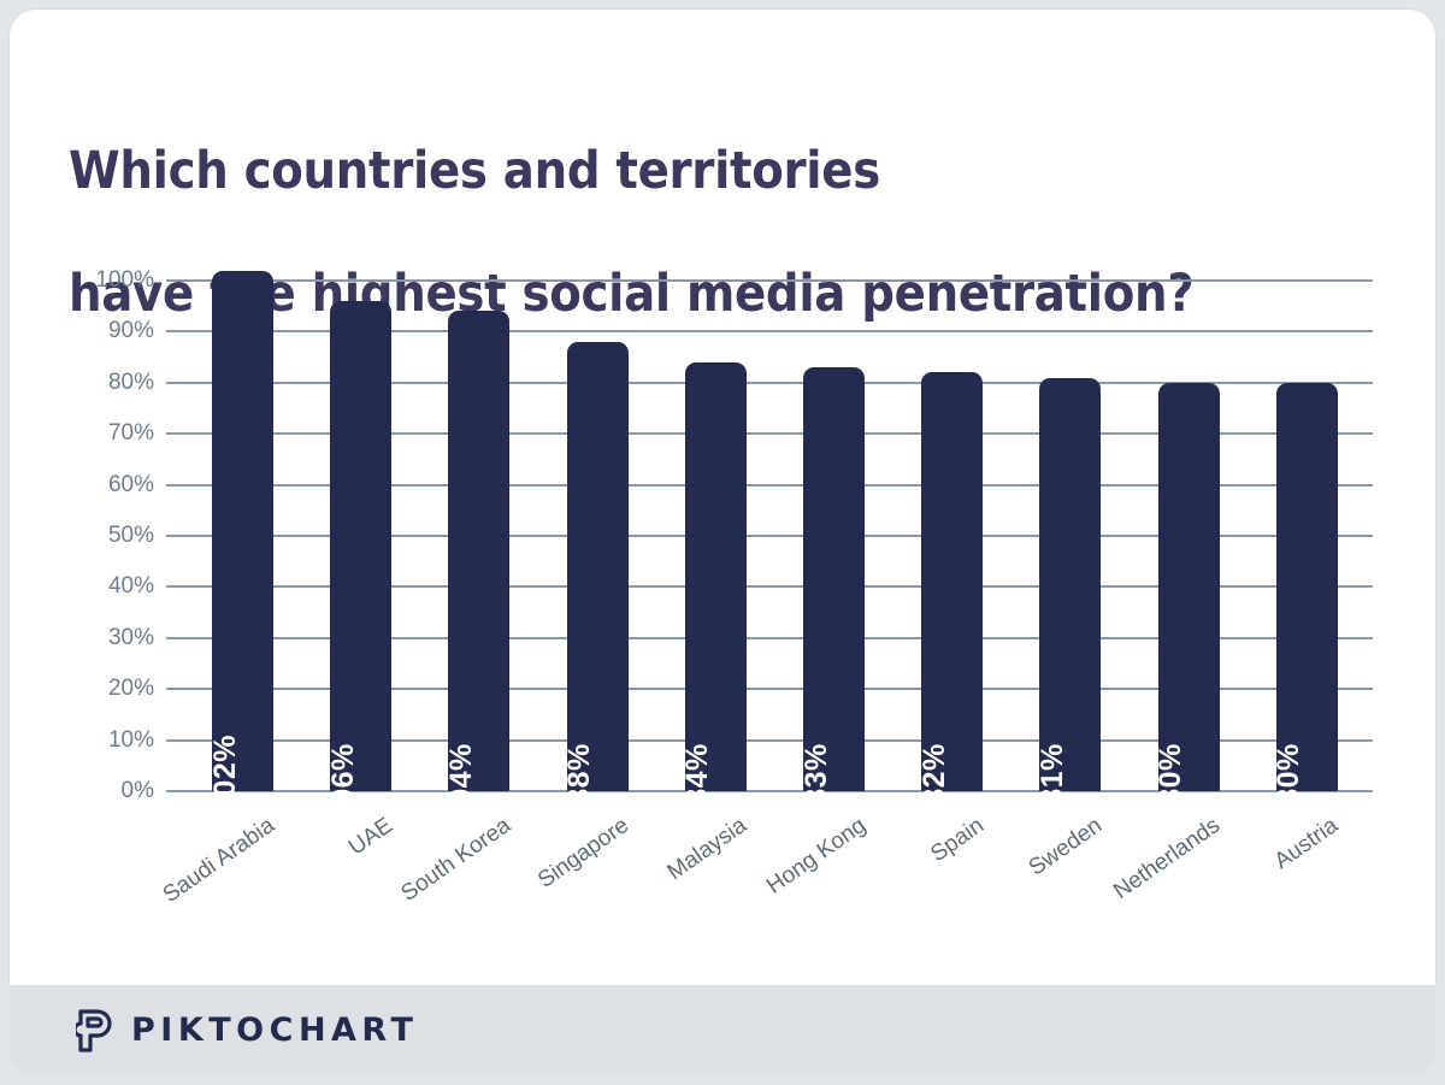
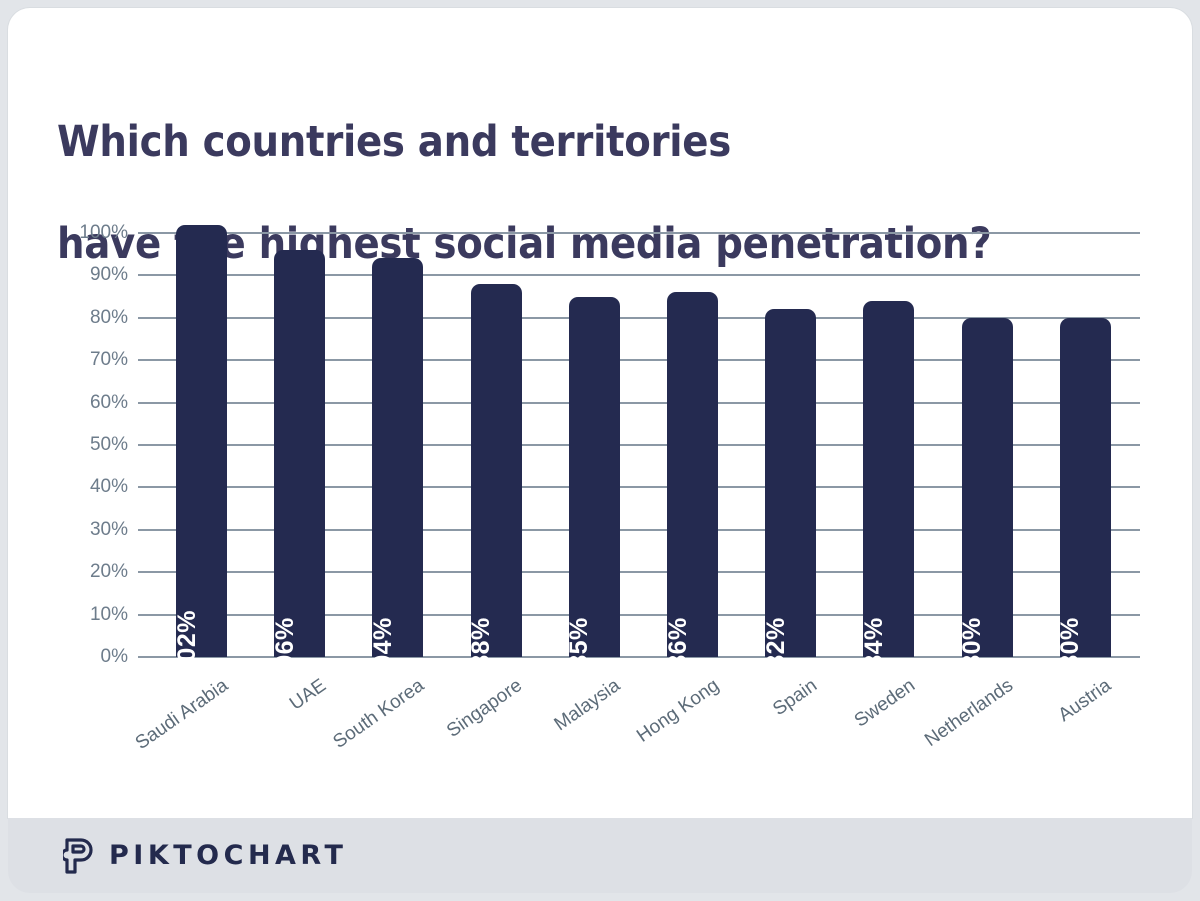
Malaysia: 84% -> 85%
Hong Kong: 83% -> 86%
Sweden: 81% -> 84%
